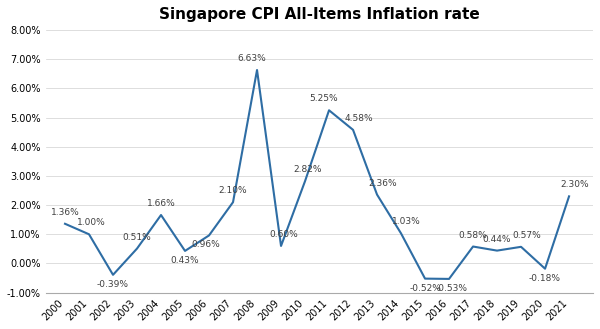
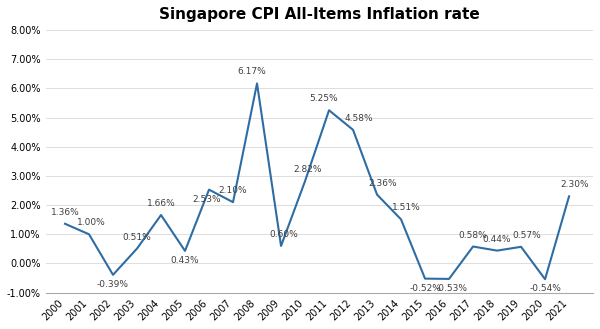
2006: 0.96% -> 2.53%
2008: 6.63% -> 6.17%
2014: 1.03% -> 1.51%
2020: -0.18% -> -0.54%
